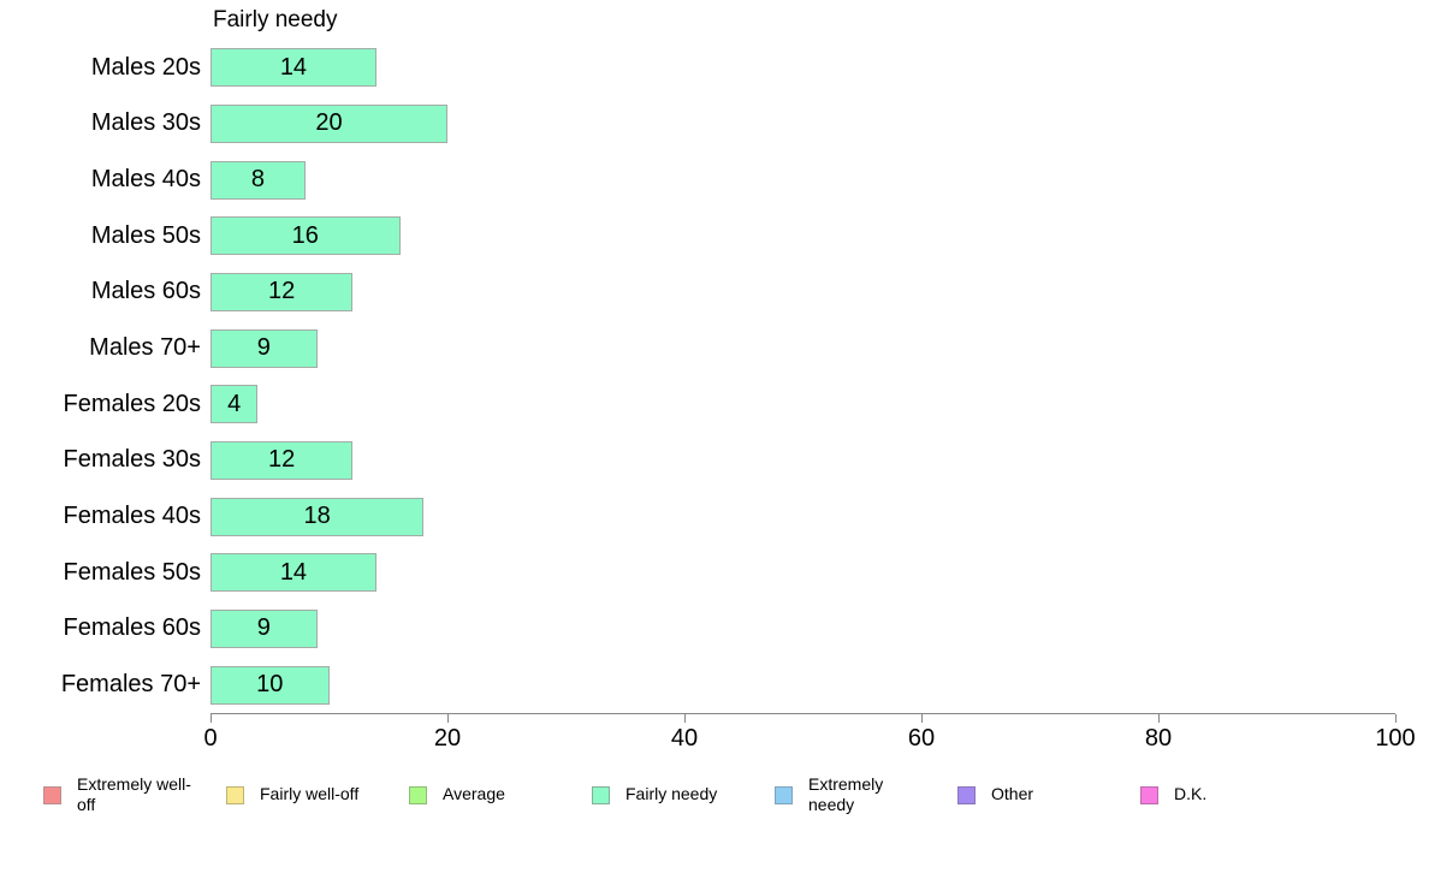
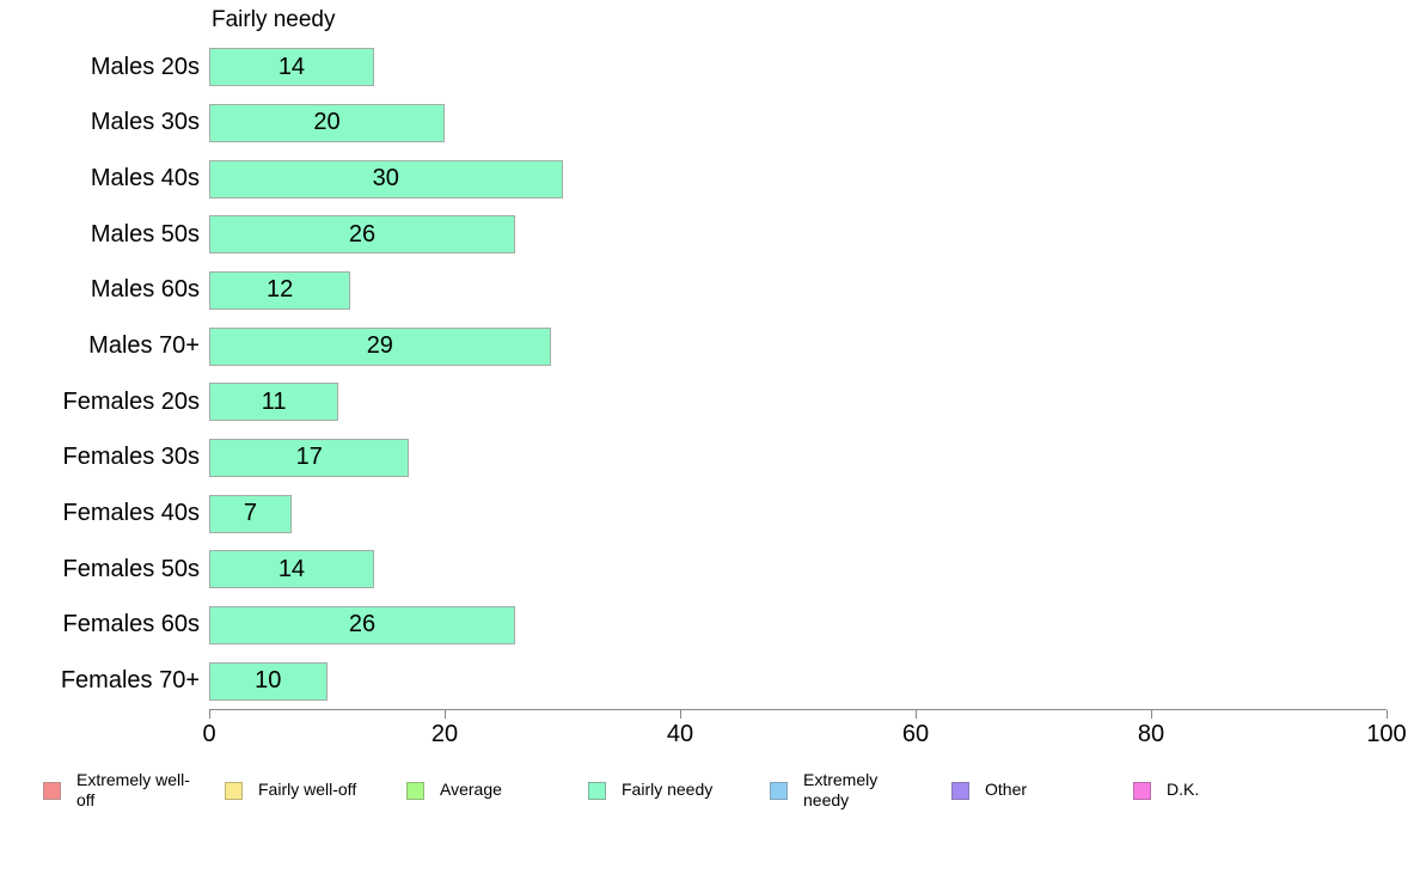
Males 40s: 8 -> 30
Males 50s: 16 -> 26
Males 70+: 9 -> 29
Females 20s: 4 -> 11
Females 30s: 12 -> 17
Females 40s: 18 -> 7
Females 60s: 9 -> 26
